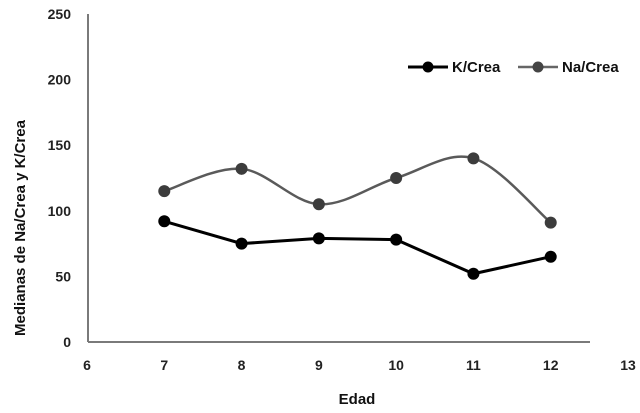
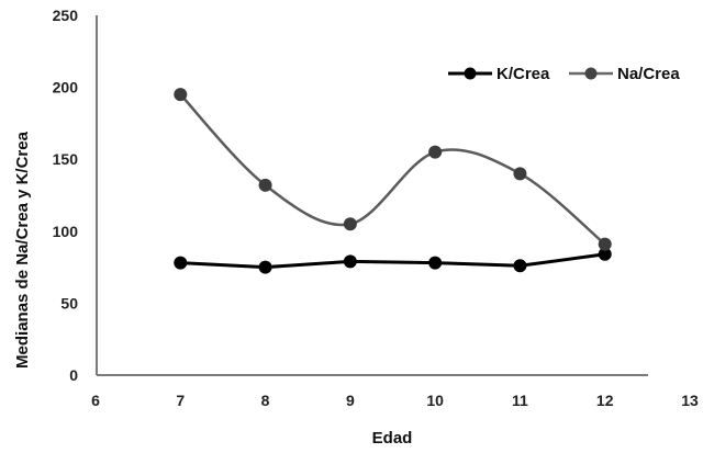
K/Crea/7: 92 -> 78
Na/Crea/7: 115 -> 195
Na/Crea/10: 125 -> 155
K/Crea/11: 52 -> 76
K/Crea/12: 65 -> 84
